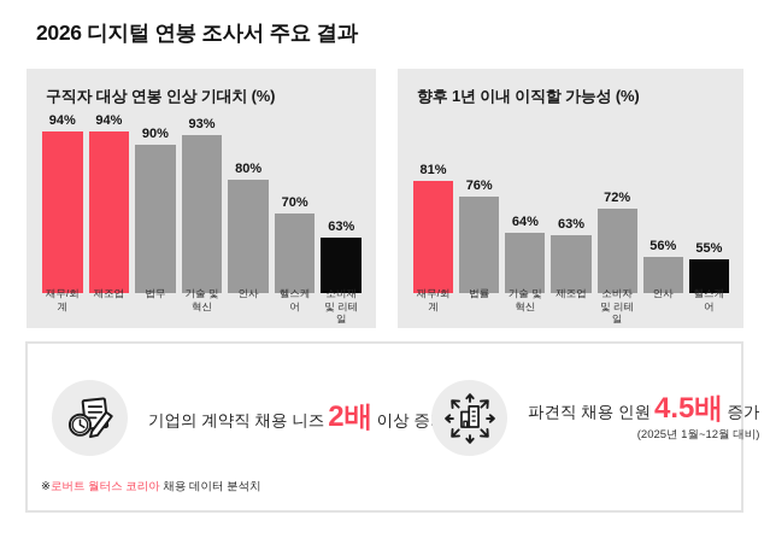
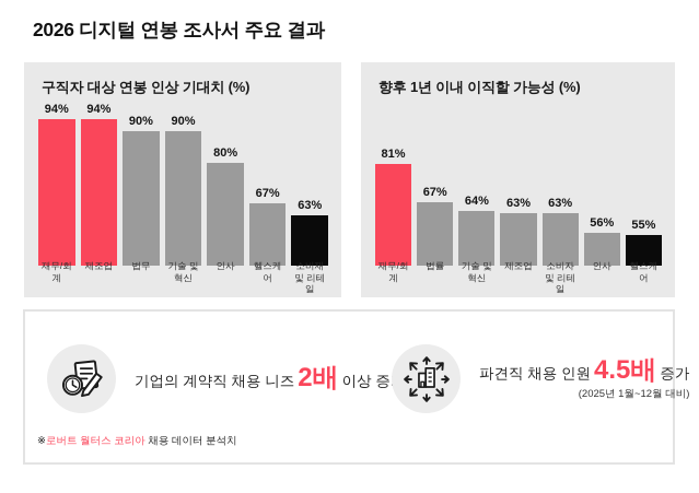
구직자 대상 연봉 인상 기대치 (%)/기술 및 혁신: 93% -> 90%
구직자 대상 연봉 인상 기대치 (%)/헬스케어: 70% -> 67%
향후 1년 이내 이직할 가능성 (%)/법률: 76% -> 67%
향후 1년 이내 이직할 가능성 (%)/소비자 및 리테일: 72% -> 63%
